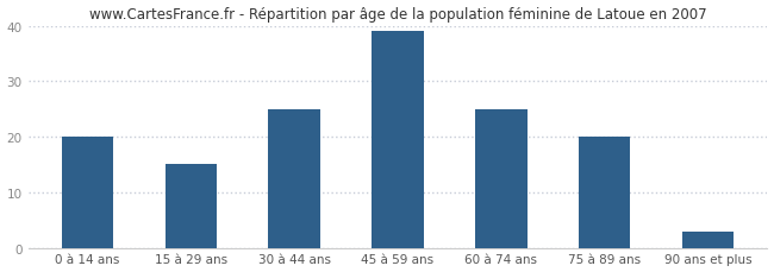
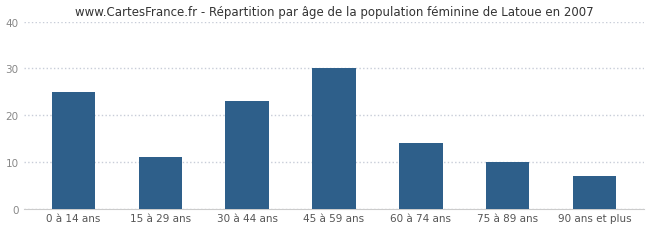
0 à 14 ans: 20 -> 25
15 à 29 ans: 15 -> 11
30 à 44 ans: 25 -> 23
45 à 59 ans: 39 -> 30
60 à 74 ans: 25 -> 14
75 à 89 ans: 20 -> 10
90 ans et plus: 3 -> 7
